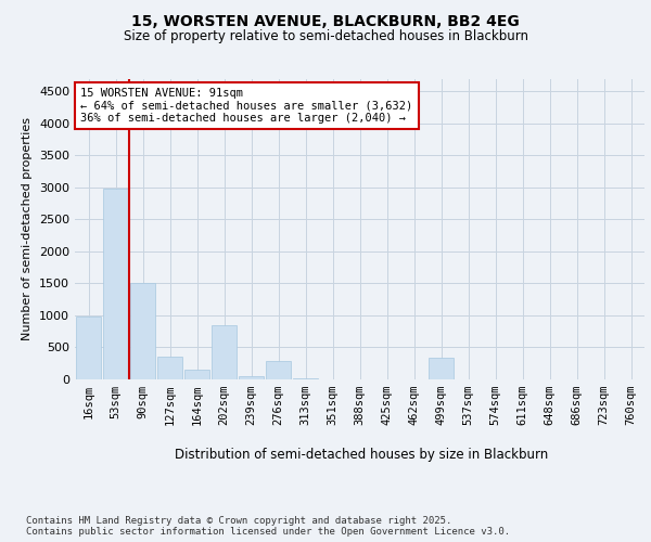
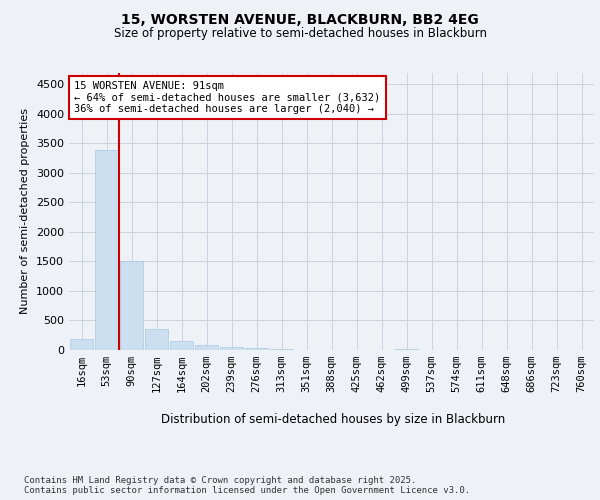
16sqm: 980 -> 180
53sqm: 2980 -> 3380
202sqm: 840 -> 80
276sqm: 280 -> 40
499sqm: 340 -> 20
